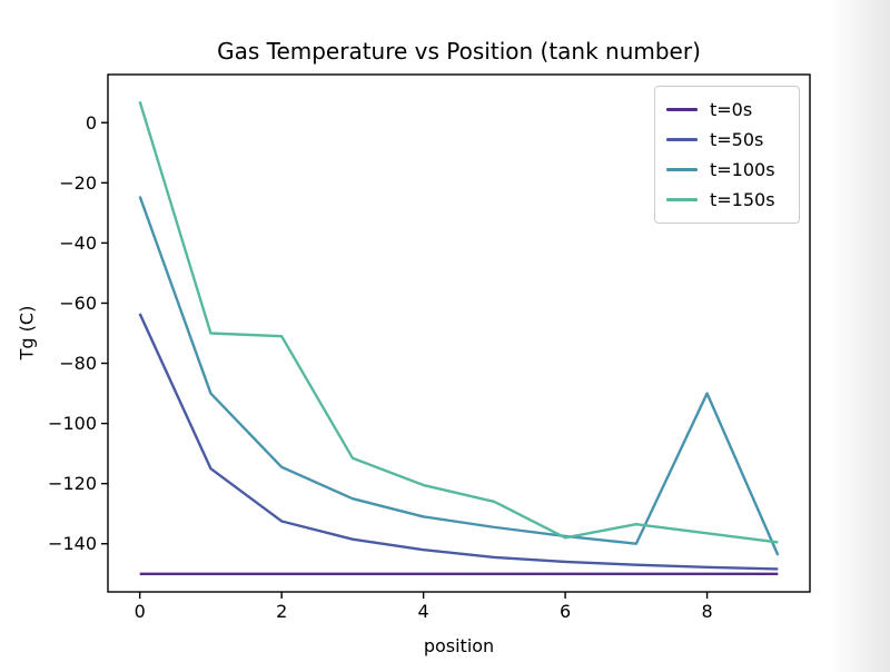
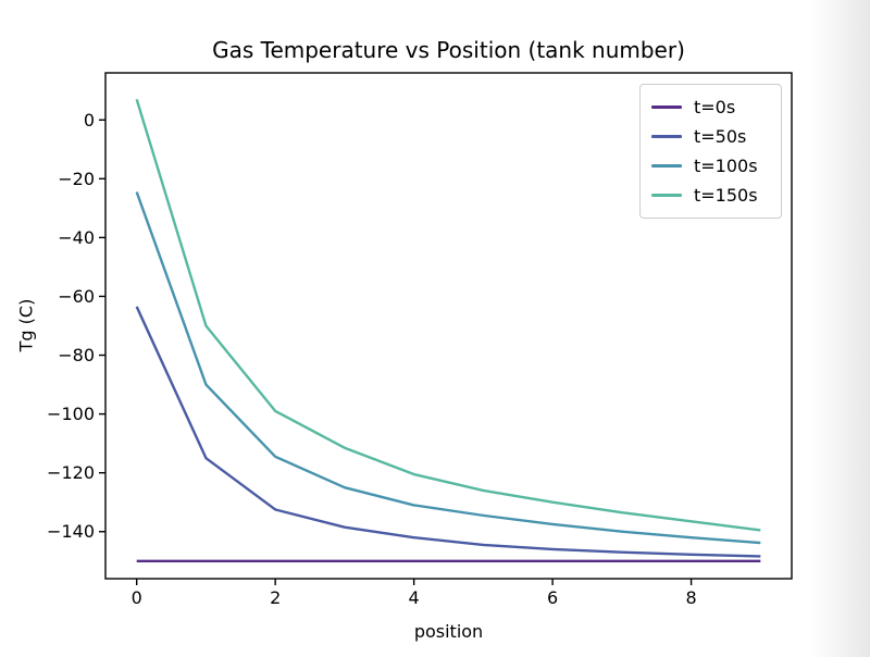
t=150s/2: -71 -> -99
t=150s/6: -138 -> -130
t=100s/8: -90 -> -142
